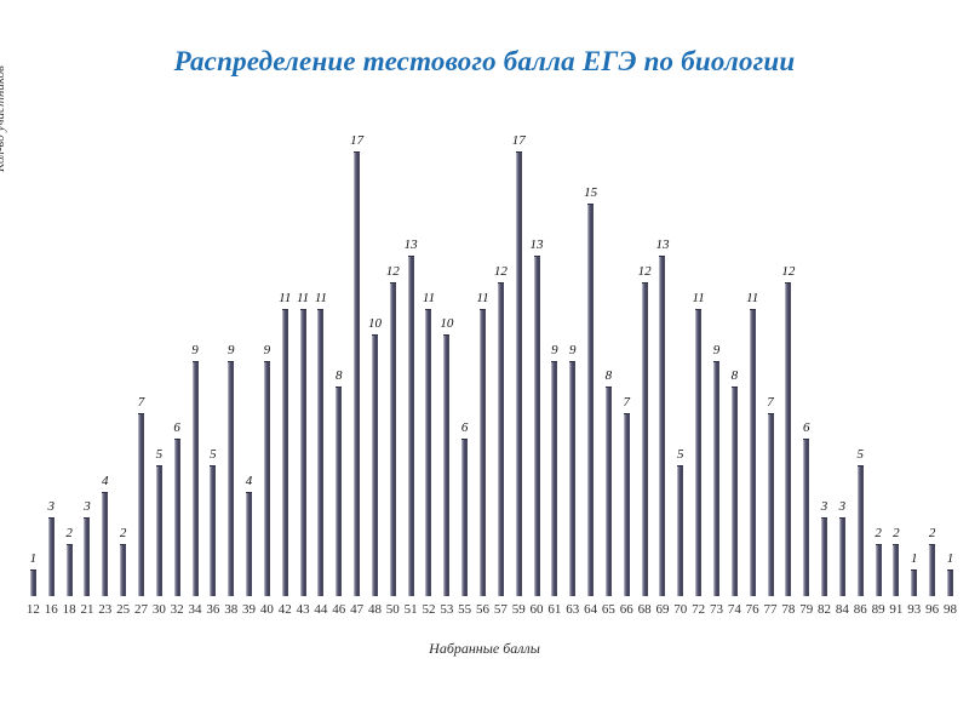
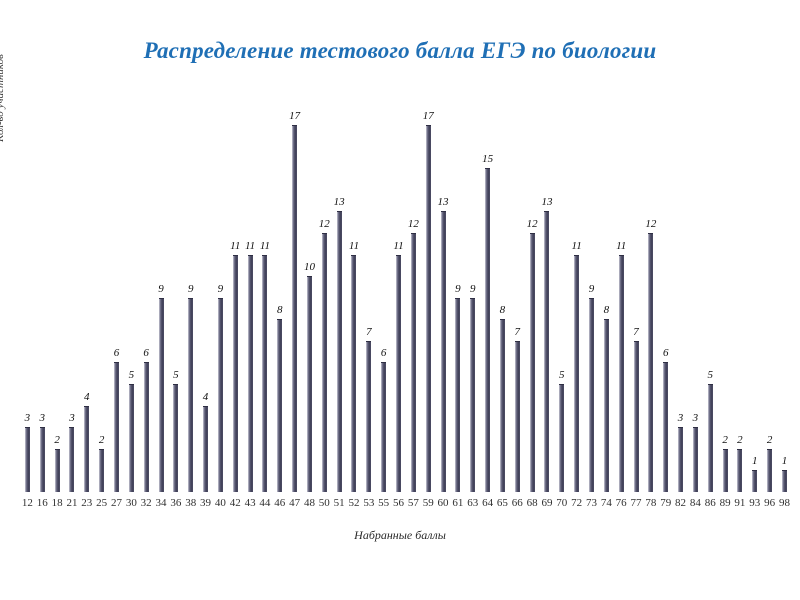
12: 1 -> 3
27: 7 -> 6
53: 10 -> 7
